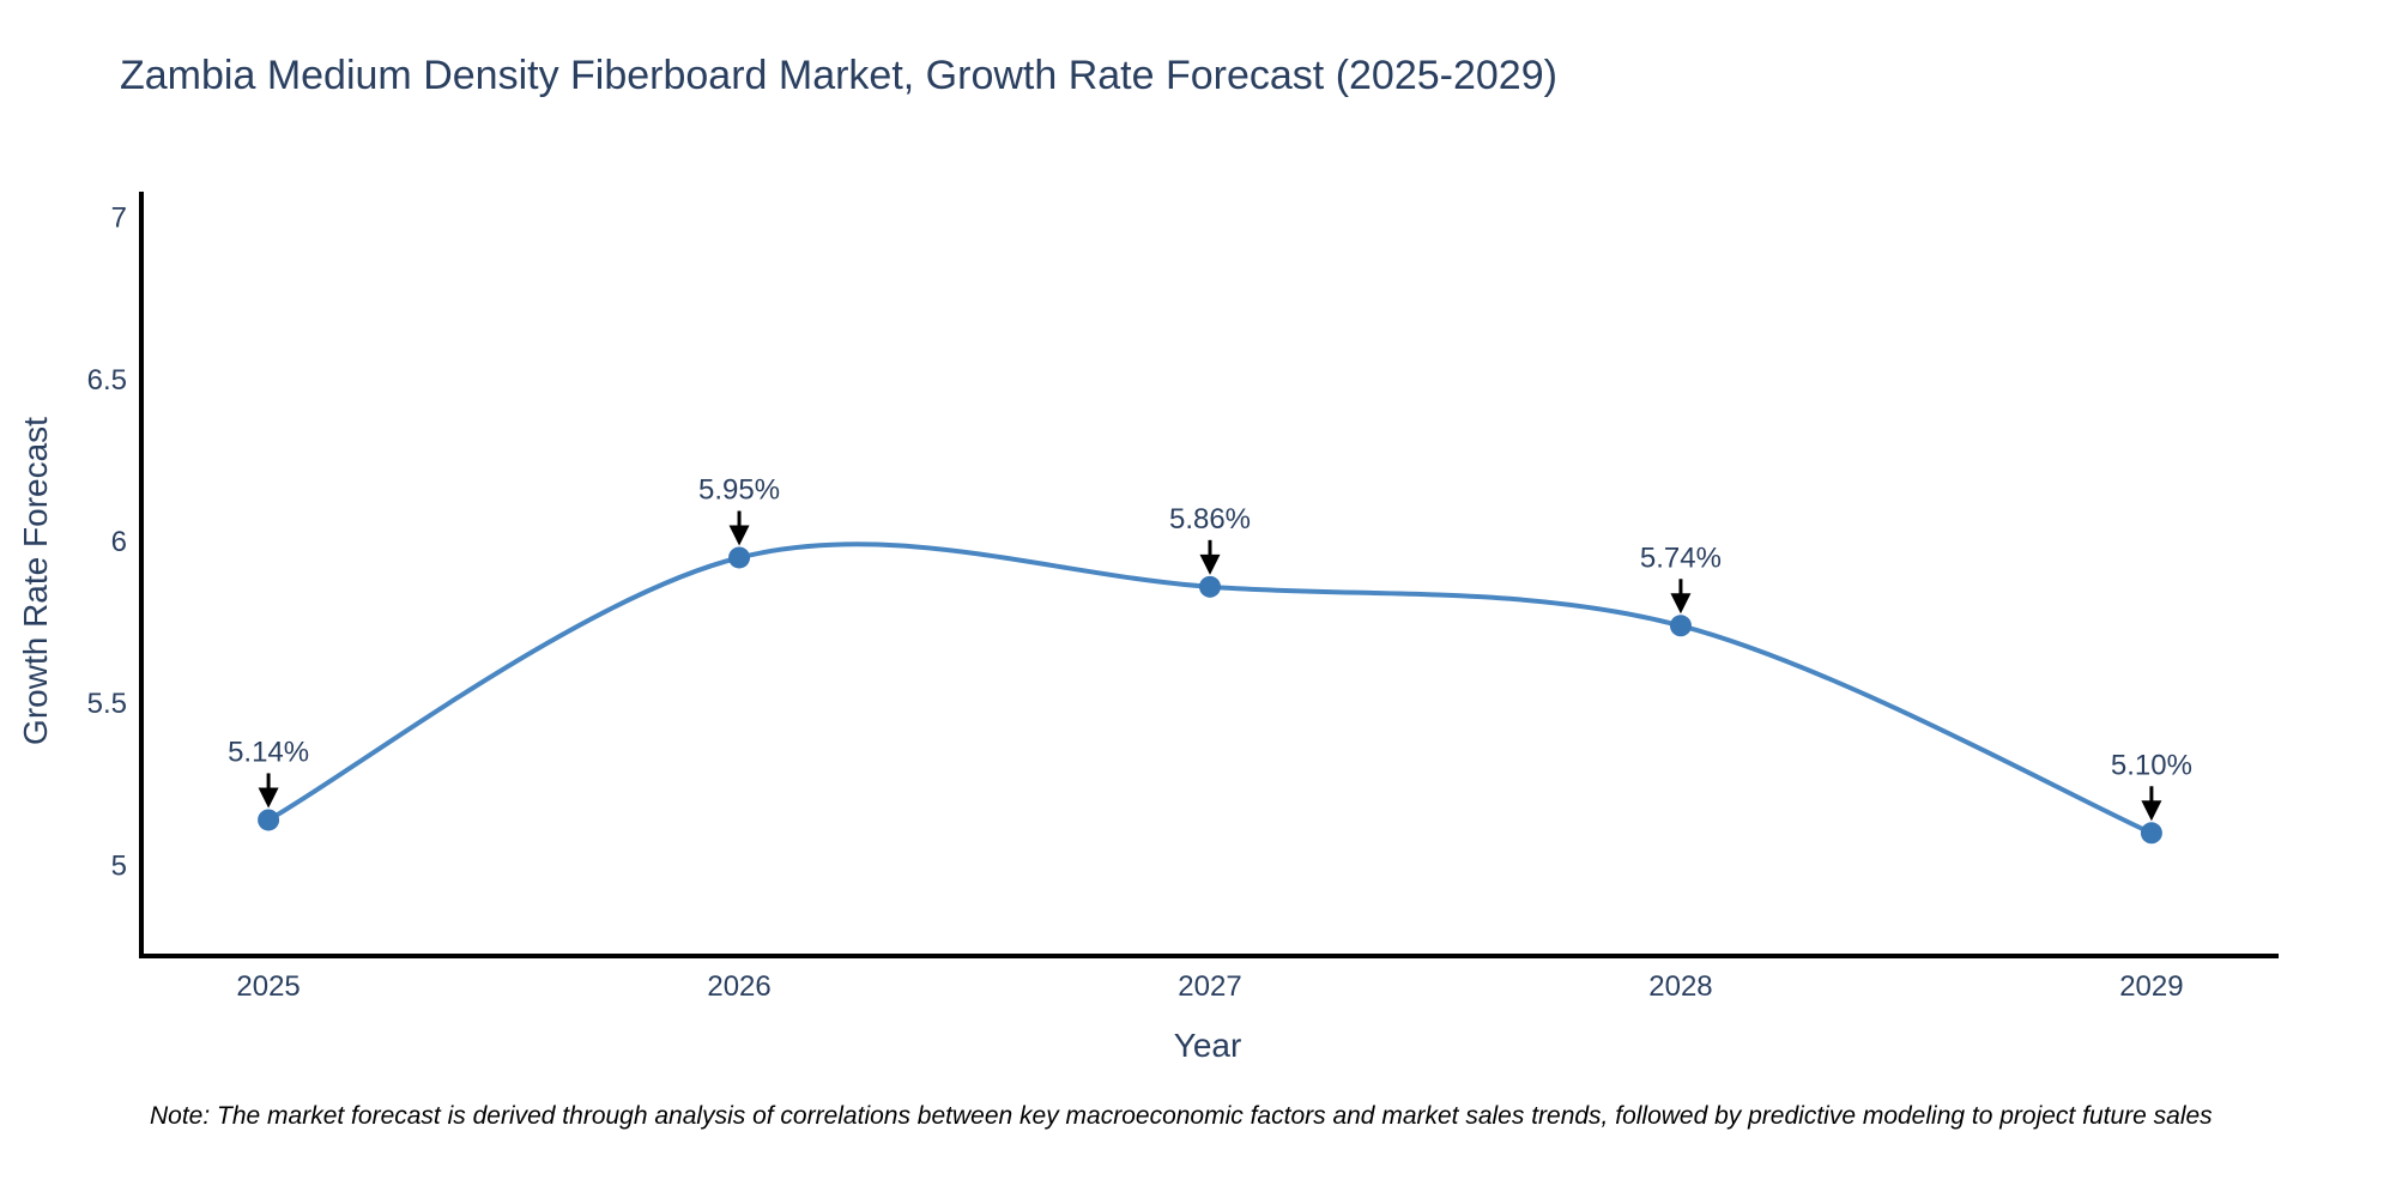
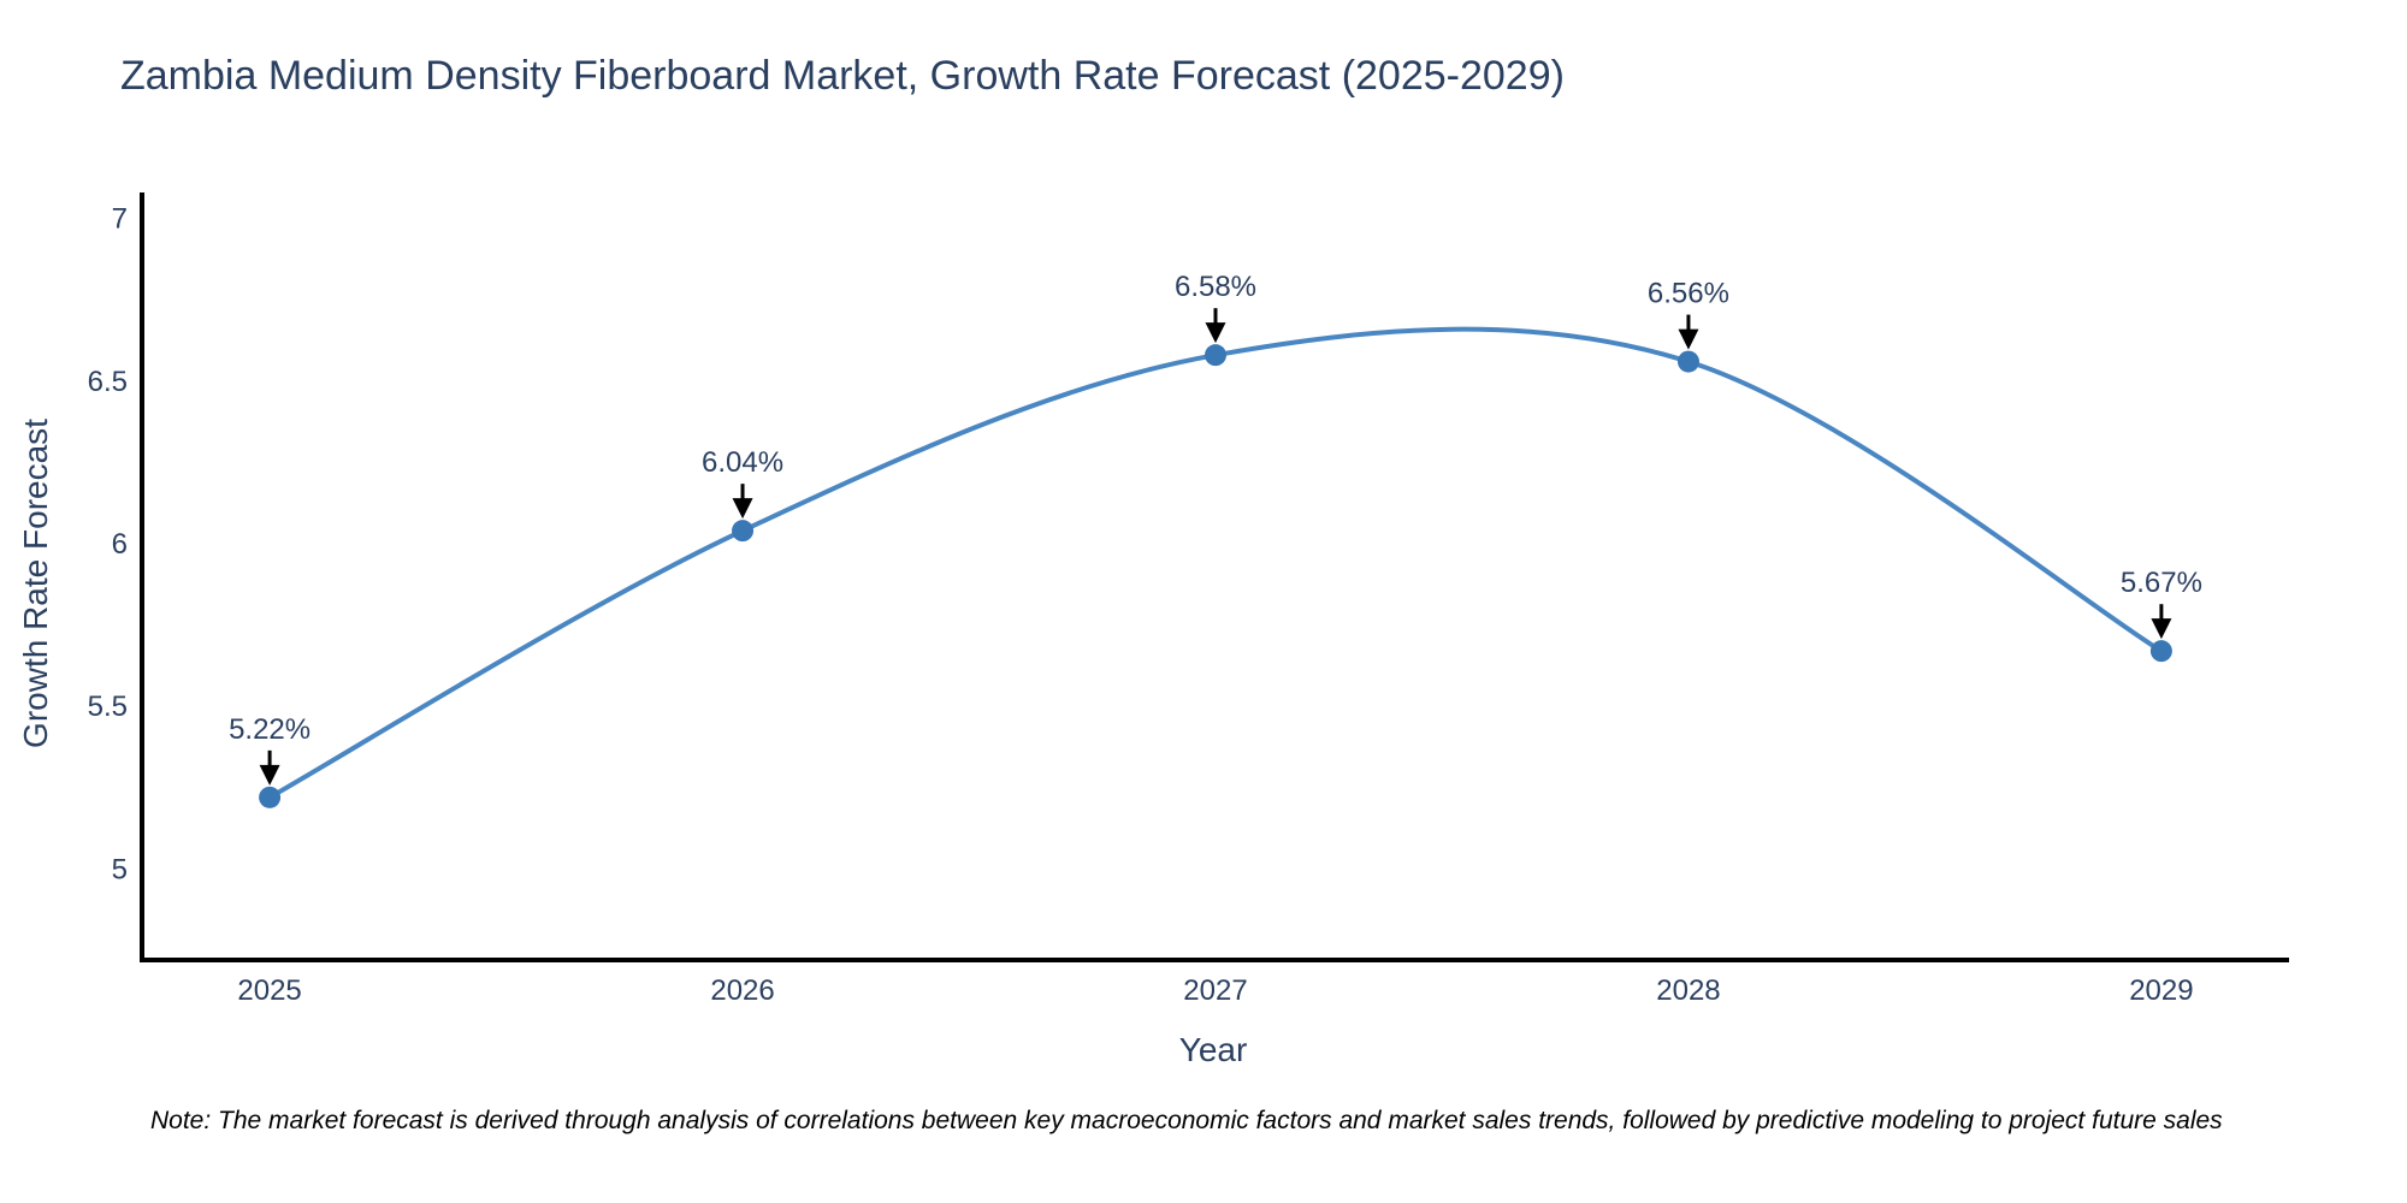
2025: 5.14% -> 5.22%
2026: 5.95% -> 6.04%
2027: 5.86% -> 6.58%
2028: 5.74% -> 6.56%
2029: 5.10% -> 5.67%
